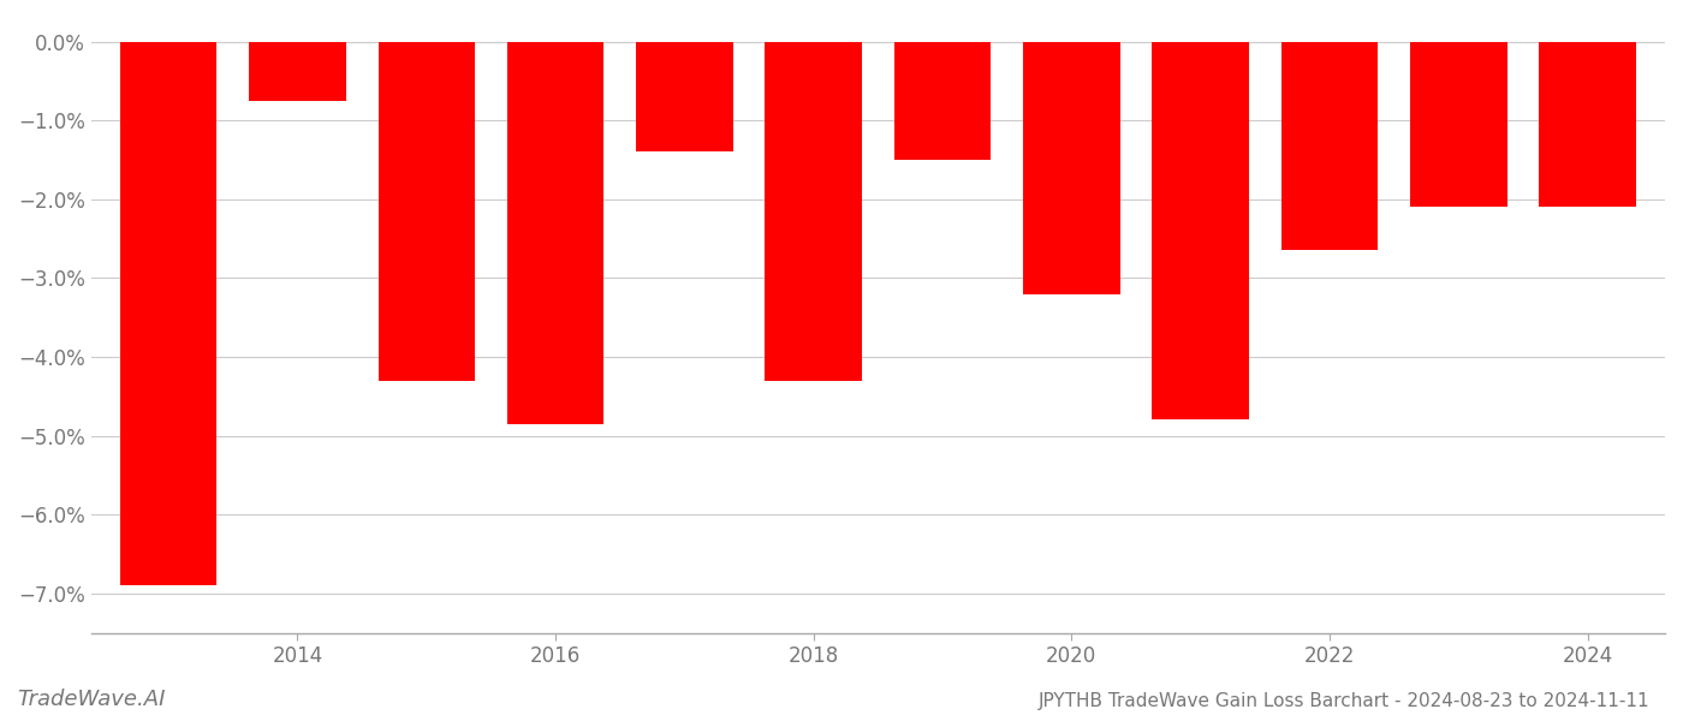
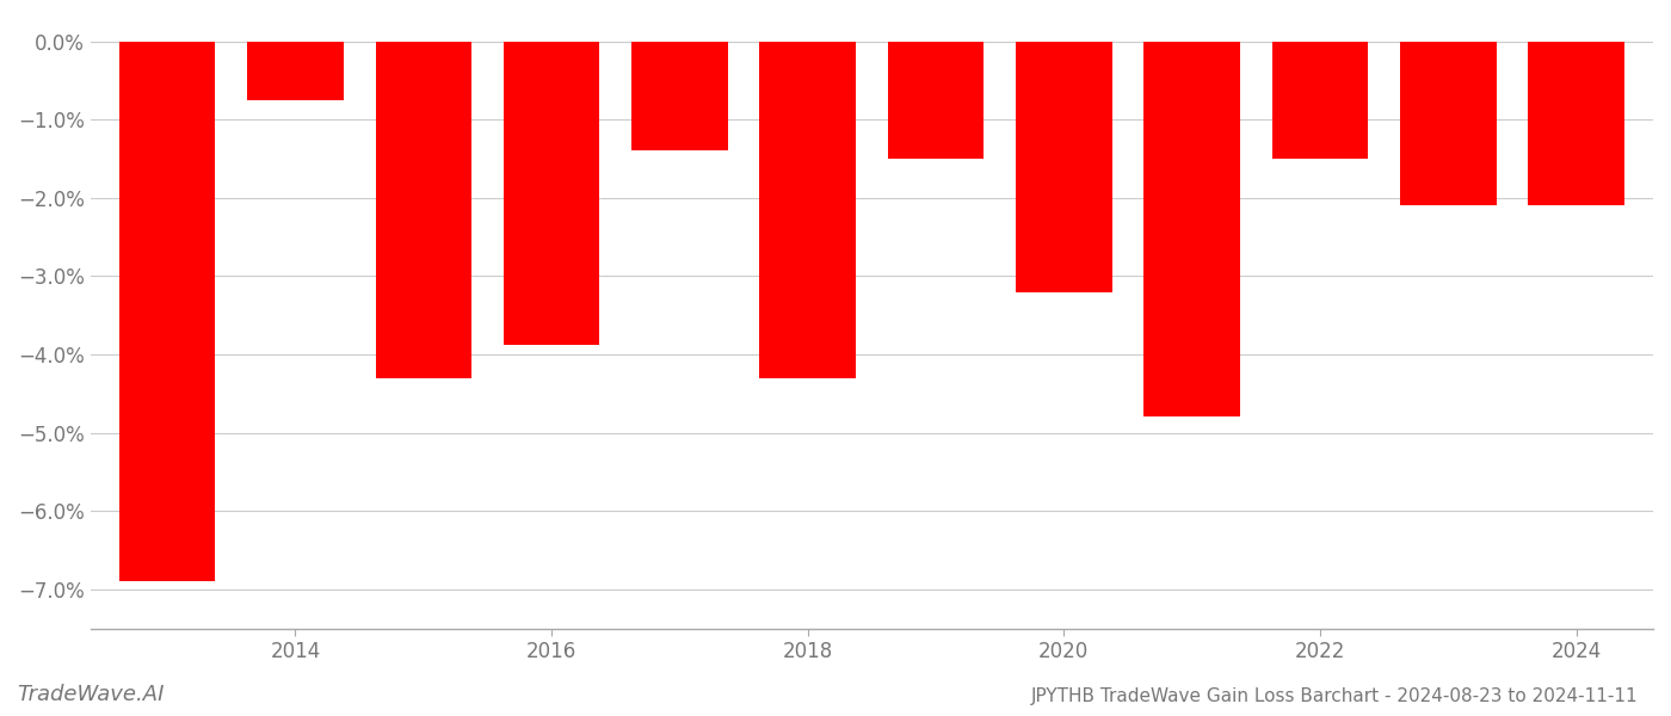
2016: -4.85% -> -3.88%
2022: -2.65% -> -1.50%
